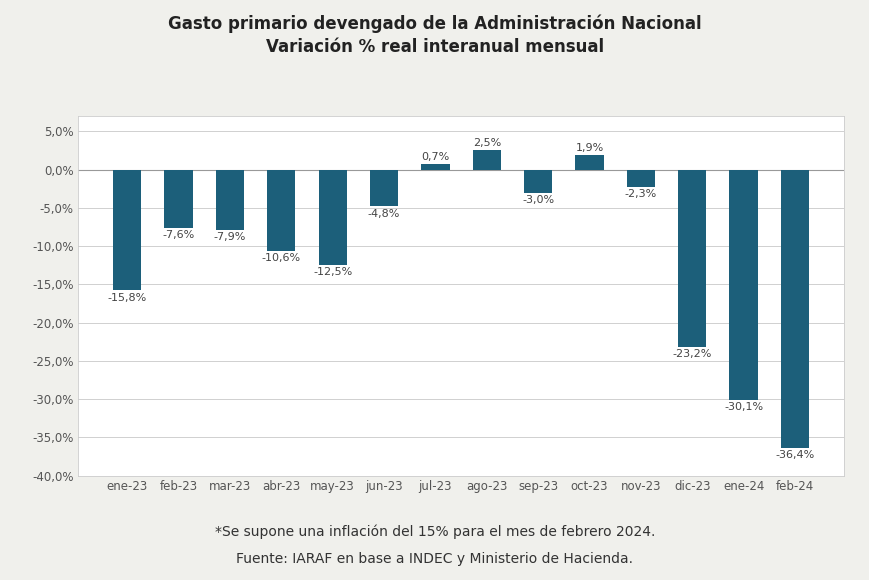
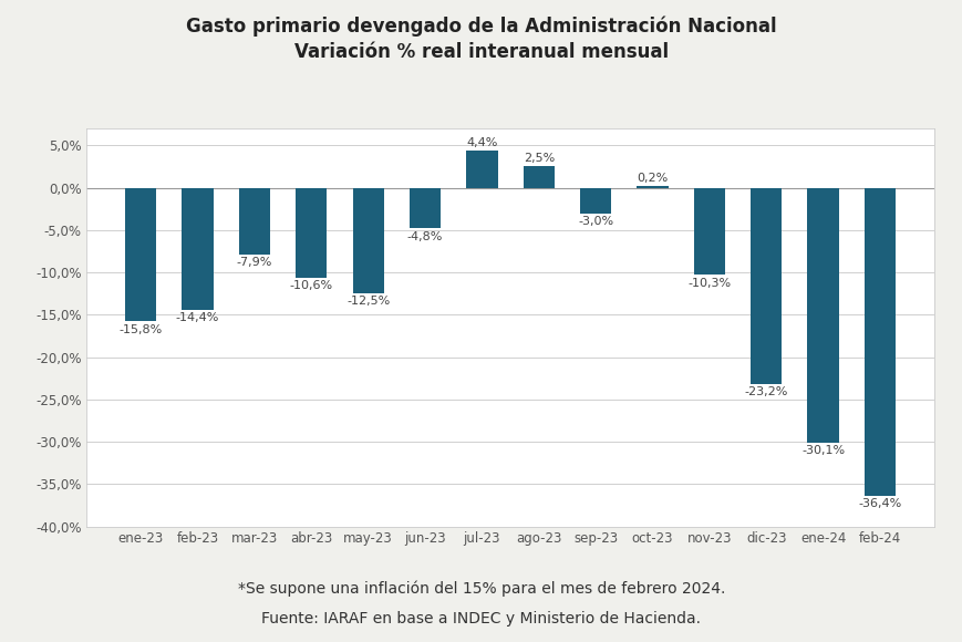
feb-23: -7,6% -> -14,4%
jul-23: 0,7% -> 4,4%
oct-23: 1,9% -> 0,2%
nov-23: -2,3% -> -10,3%
